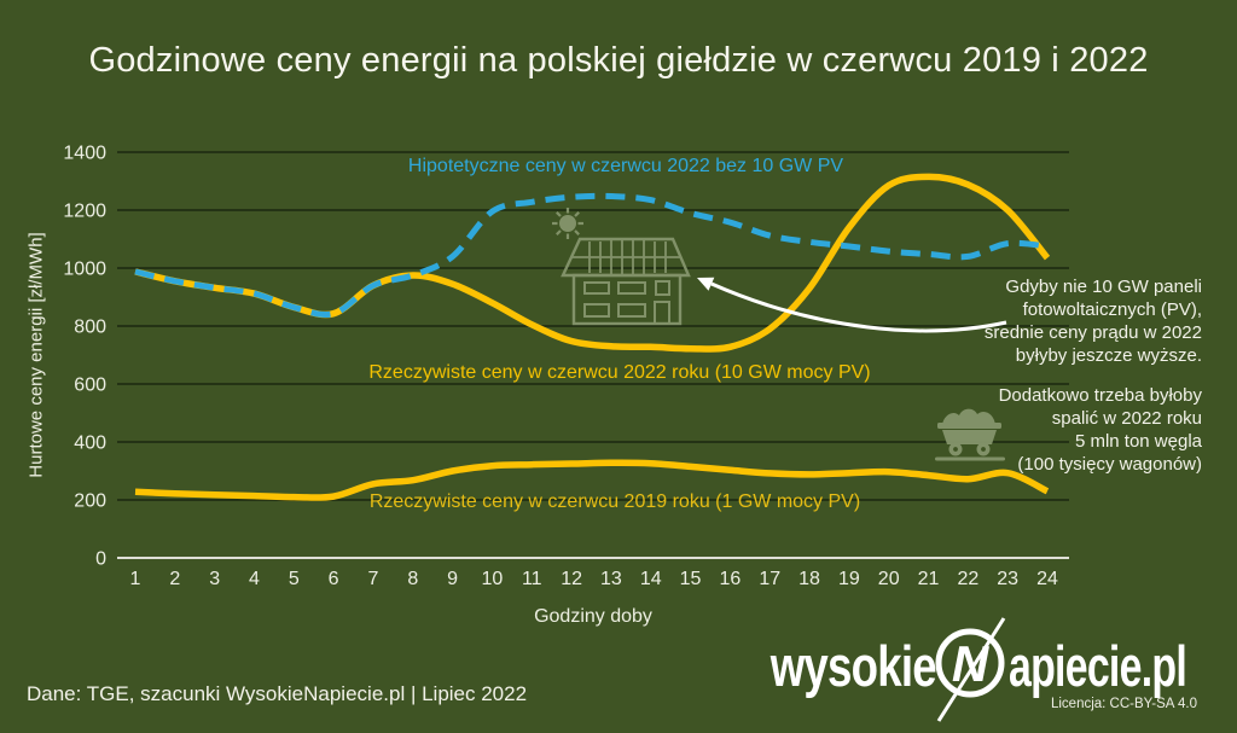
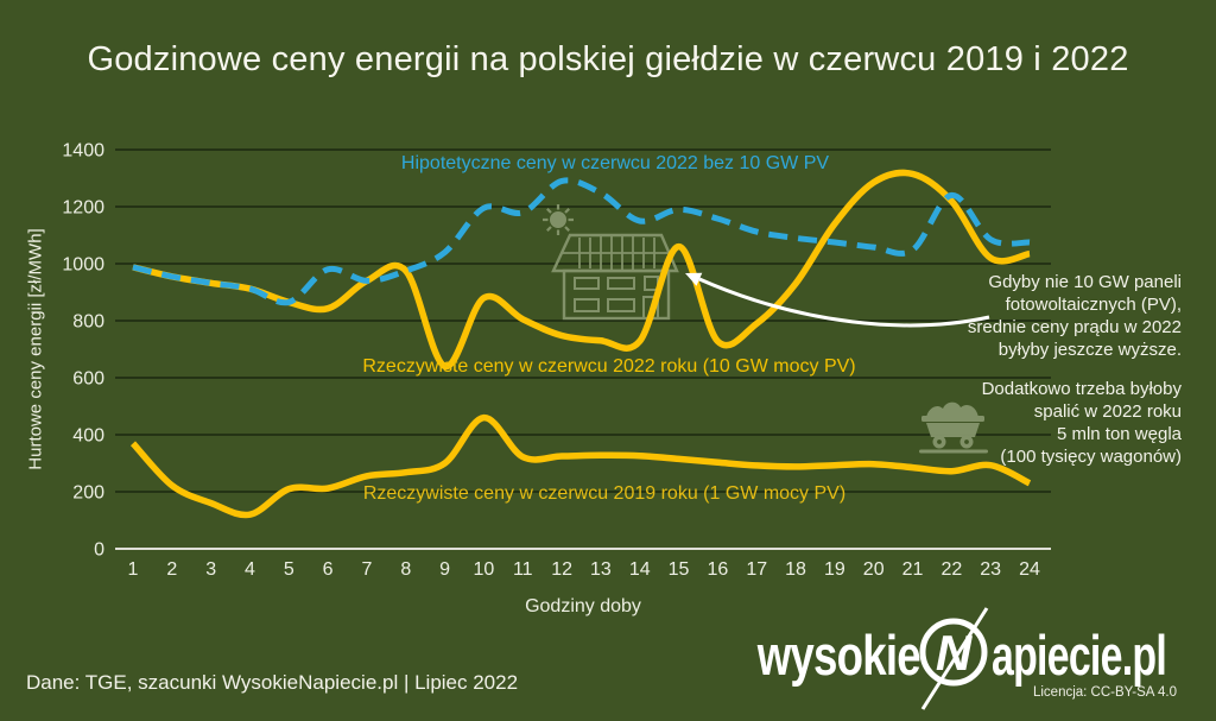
Rzeczywiste ceny w czerwcu 2019 roku (1 GW mocy PV)/1: 230 -> 370
Rzeczywiste ceny w czerwcu 2019 roku (1 GW mocy PV)/3: 220 -> 160
Rzeczywiste ceny w czerwcu 2019 roku (1 GW mocy PV)/4: 210 -> 120
Hipotetyczne ceny w czerwcu 2022 bez 10 GW PV/6: 840 -> 980
Rzeczywiste ceny w czerwcu 2022 roku (10 GW mocy PV)/9: 940 -> 640
Rzeczywiste ceny w czerwcu 2019 roku (1 GW mocy PV)/10: 320 -> 460
Hipotetyczne ceny w czerwcu 2022 bez 10 GW PV/11: 1230 -> 1180
Hipotetyczne ceny w czerwcu 2022 bez 10 GW PV/12: 1240 -> 1290
Hipotetyczne ceny w czerwcu 2022 bez 10 GW PV/14: 1240 -> 1150
Rzeczywiste ceny w czerwcu 2022 roku (10 GW mocy PV)/15: 720 -> 1060
Hipotetyczne ceny w czerwcu 2022 bez 10 GW PV/22: 1040 -> 1240
Rzeczywiste ceny w czerwcu 2022 roku (10 GW mocy PV)/22: 1290 -> 1220
Rzeczywiste ceny w czerwcu 2022 roku (10 GW mocy PV)/23: 1200 -> 1020
